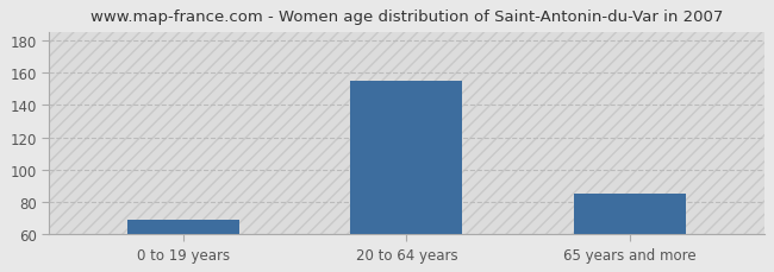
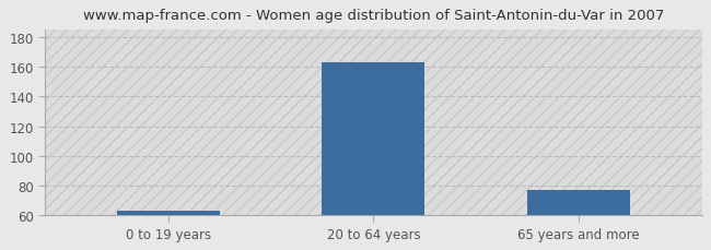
0 to 19 years: 69 -> 63
20 to 64 years: 155 -> 163
65 years and more: 85 -> 77
